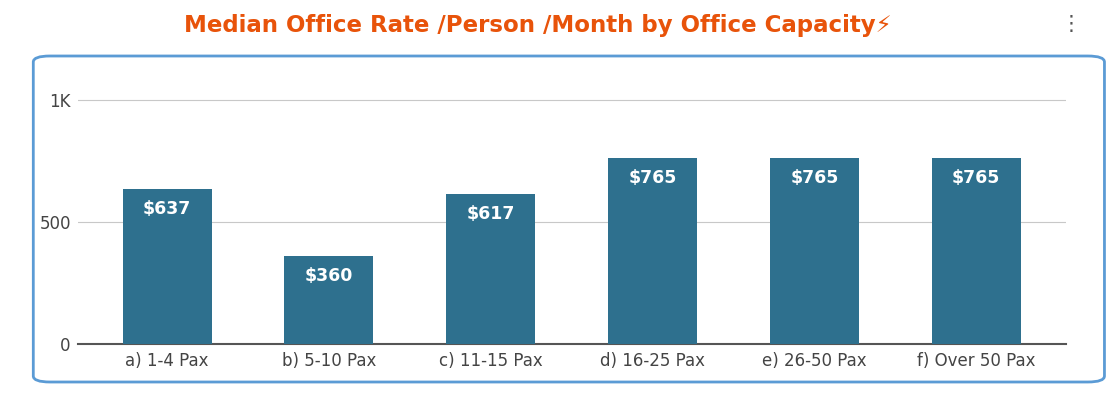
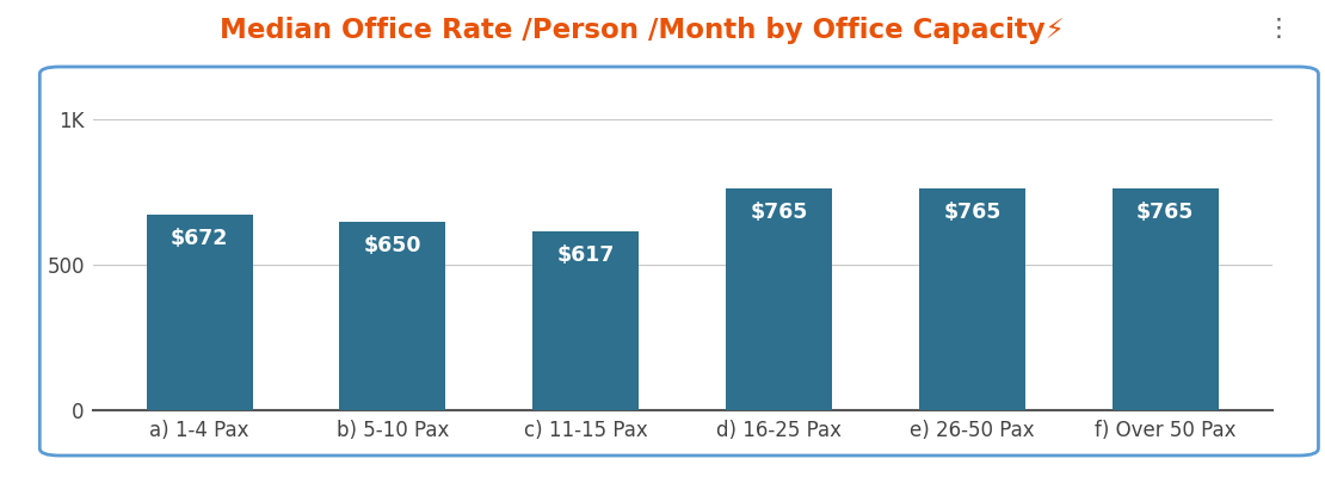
a) 1-4 Pax: $637 -> $672
b) 5-10 Pax: $360 -> $650
